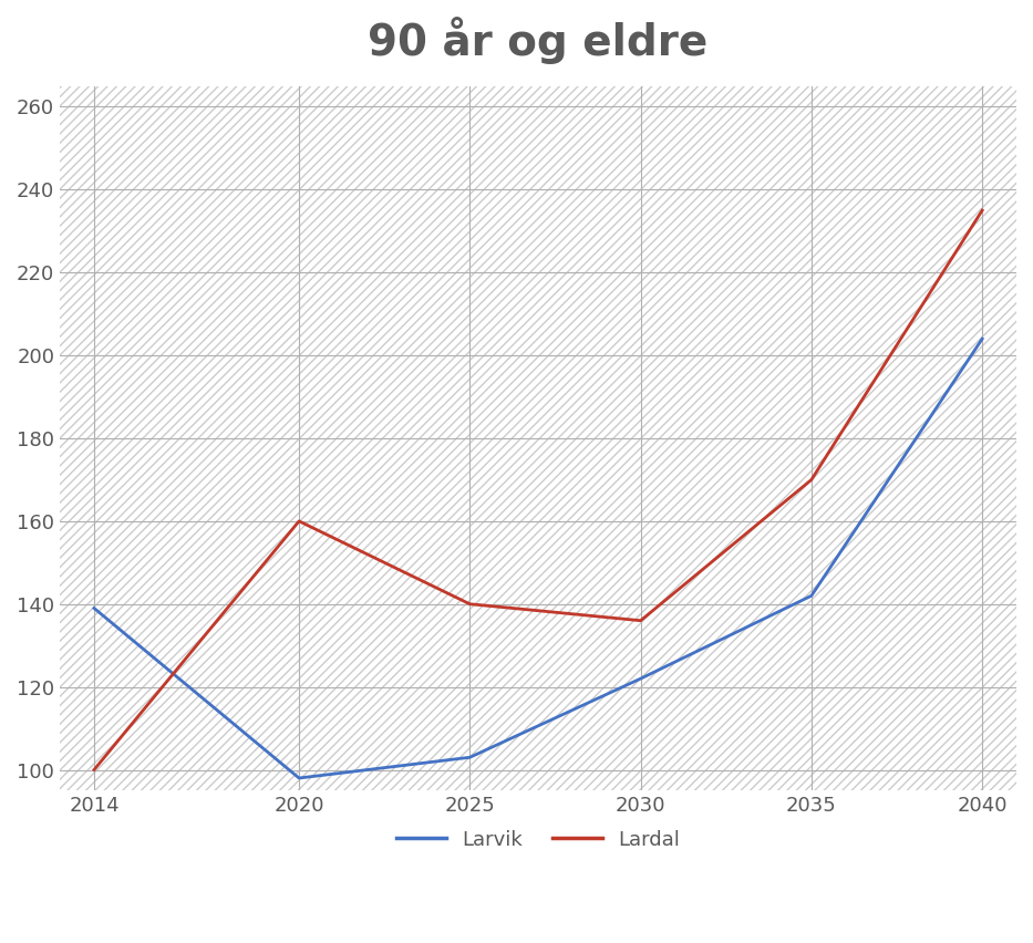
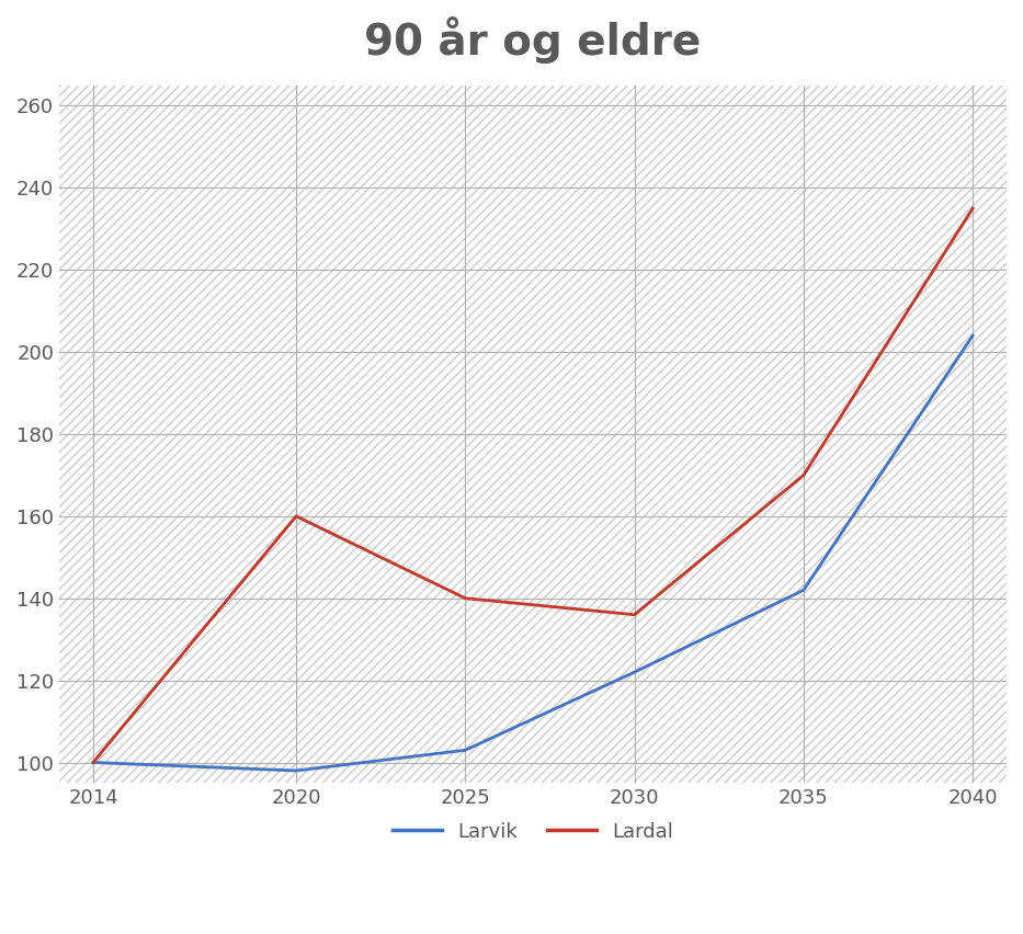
Larvik/2014: 139 -> 100
